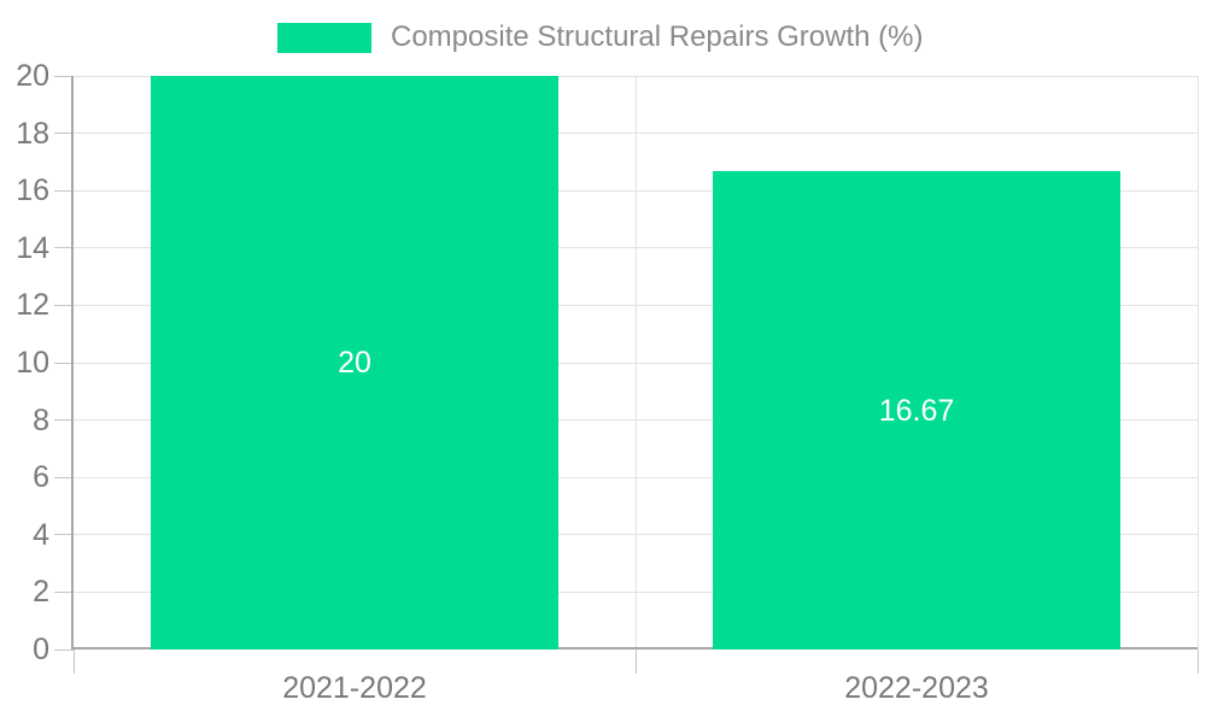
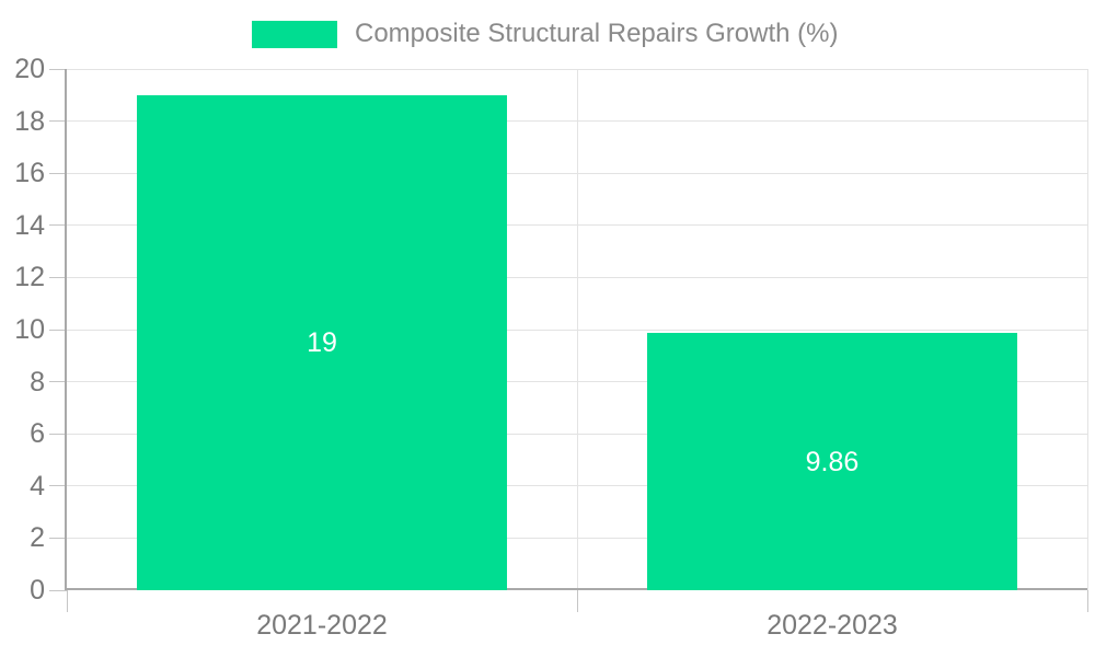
2021-2022: 20 -> 19
2022-2023: 16.67 -> 9.86
